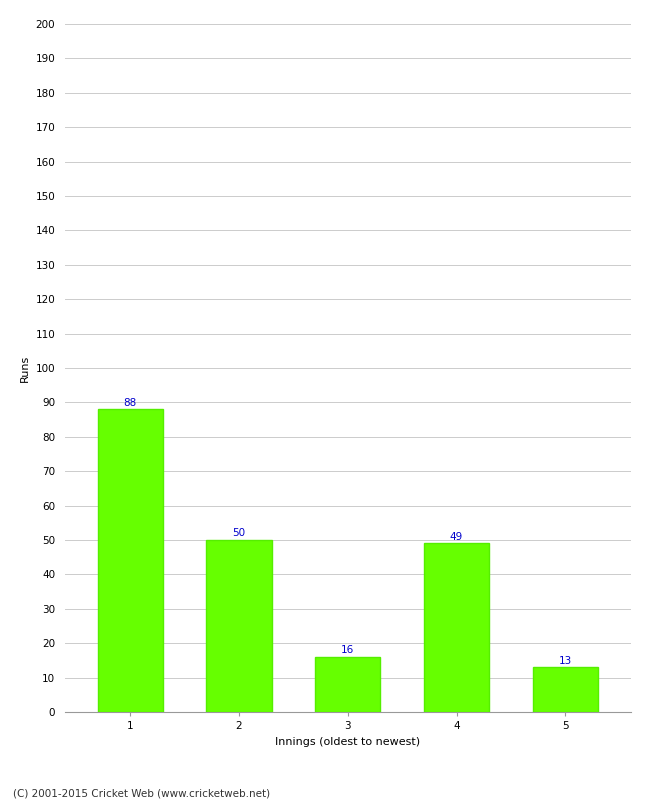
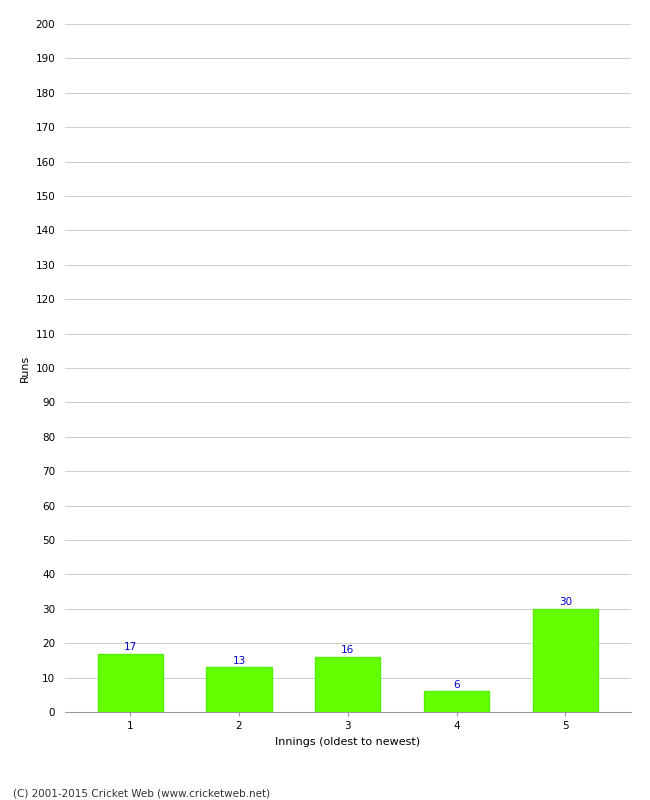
1: 88 -> 17
2: 50 -> 13
4: 49 -> 6
5: 13 -> 30
